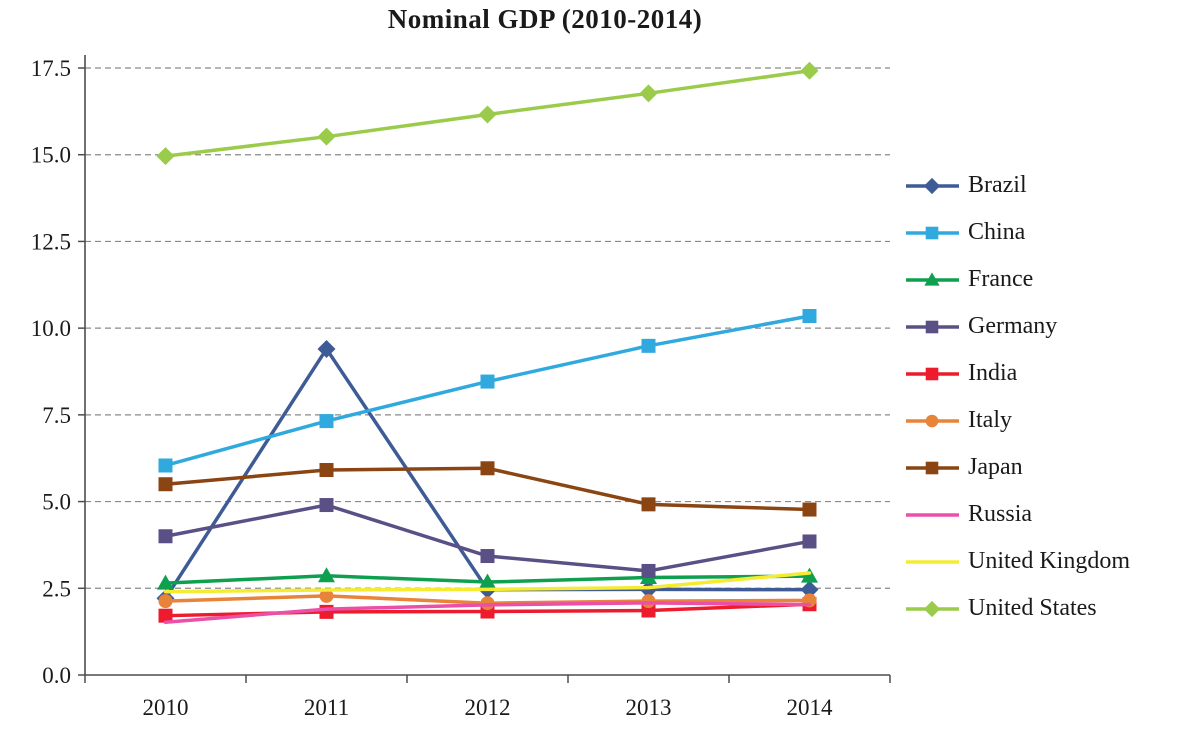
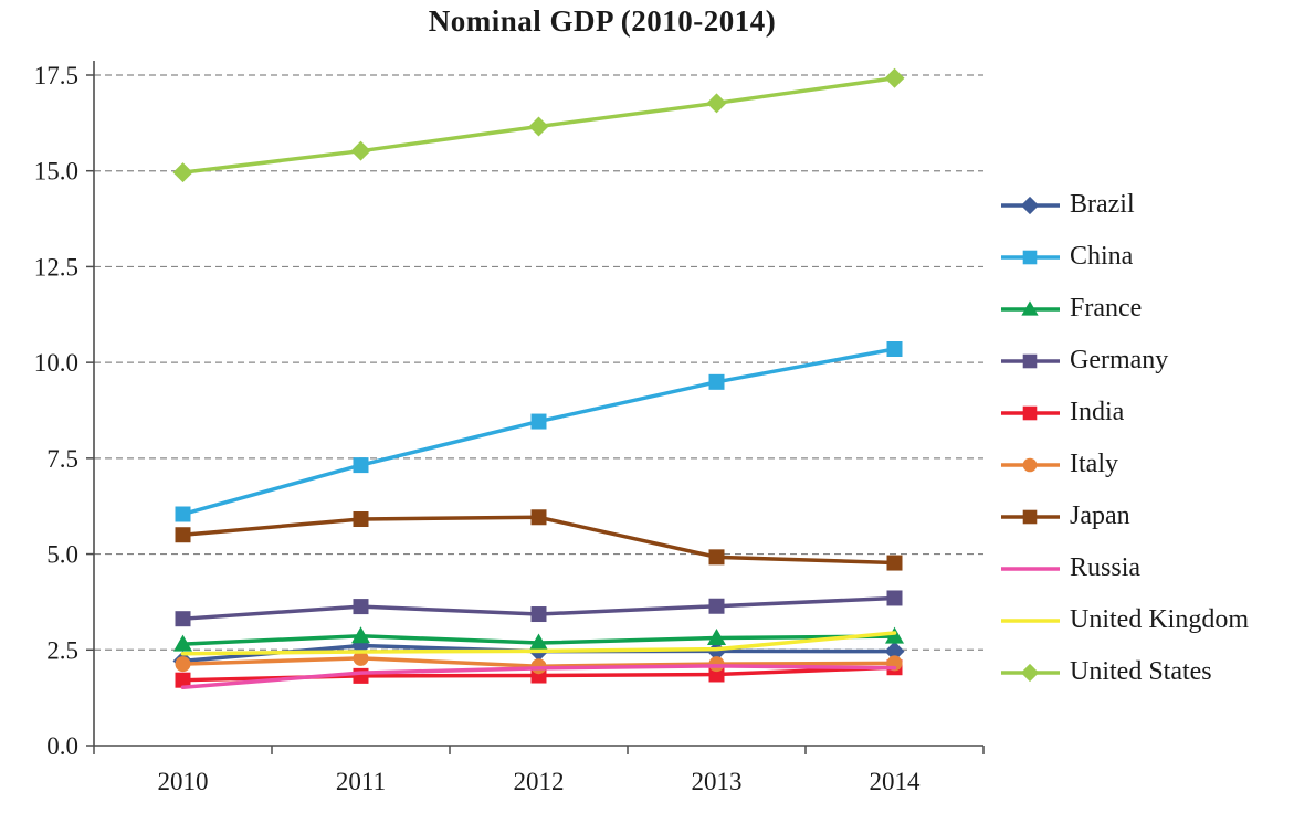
Germany/2010: 4.0 -> 3.3
Brazil/2011: 9.4 -> 2.6
Germany/2011: 4.9 -> 3.6
Germany/2013: 3.0 -> 3.6
